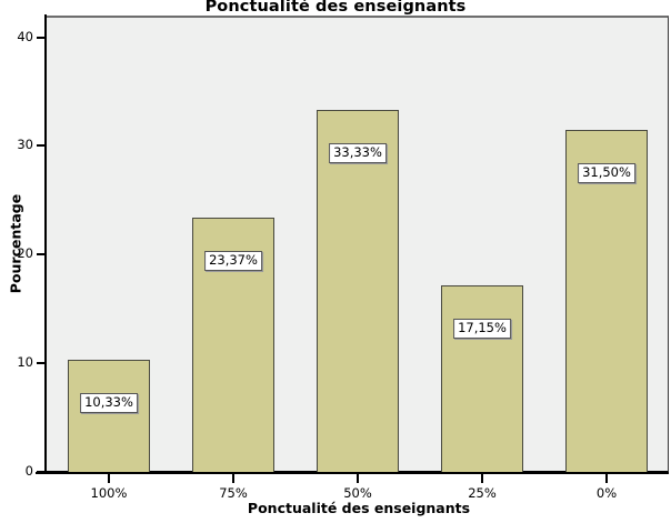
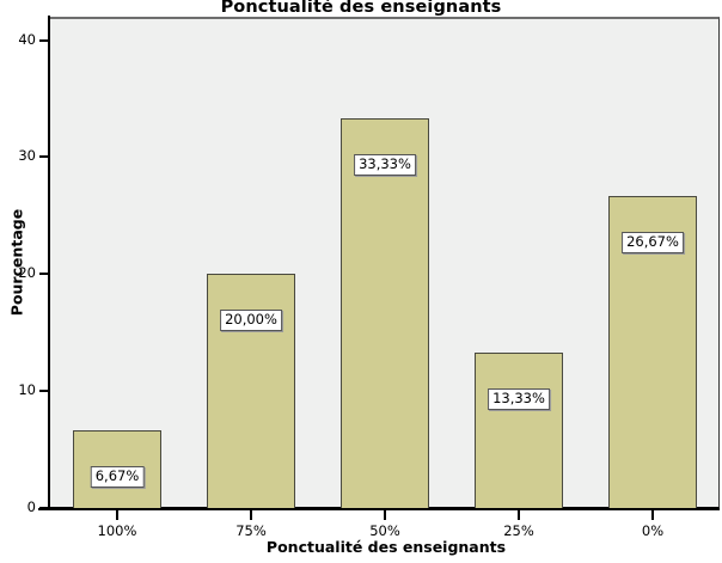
100%: 10,33% -> 6,67%
75%: 23,37% -> 20,00%
25%: 17,15% -> 13,33%
0%: 31,50% -> 26,67%
